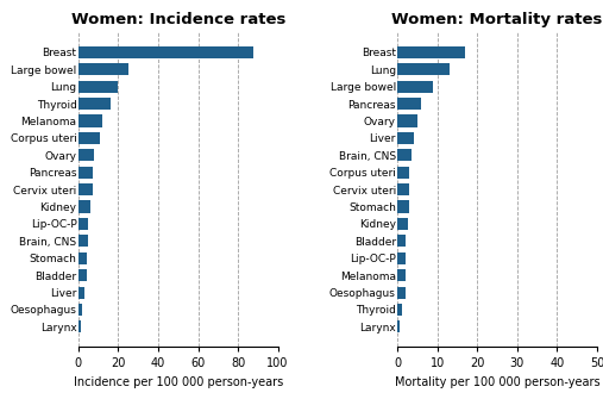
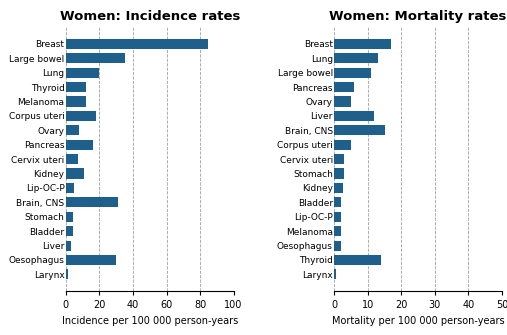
Women: Incidence rates/Breast: 88 -> 85
Women: Incidence rates/Large bowel: 25 -> 35
Women: Incidence rates/Thyroid: 16 -> 12
Women: Incidence rates/Corpus uteri: 11 -> 18
Women: Incidence rates/Pancreas: 7 -> 16
Women: Incidence rates/Kidney: 6 -> 11
Women: Incidence rates/Brain, CNS: 5 -> 31
Women: Incidence rates/Oesophagus: 2 -> 30
Women: Mortality rates/Large bowel: 9.0 -> 11.0
Women: Mortality rates/Liver: 4.0 -> 12.0
Women: Mortality rates/Brain, CNS: 3.5 -> 15.0
Women: Mortality rates/Corpus uteri: 3.0 -> 5.0
Women: Mortality rates/Thyroid: 1.0 -> 14.0
